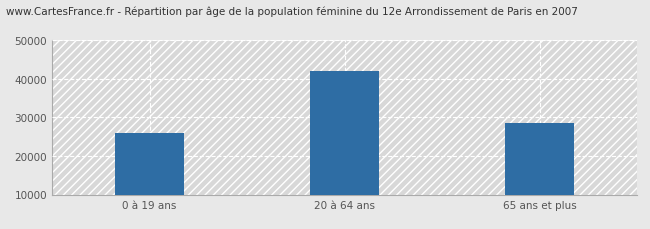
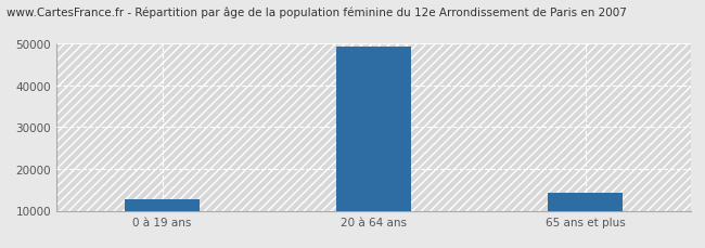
0 à 19 ans: 26000 -> 12700
20 à 64 ans: 42000 -> 49200
65 ans et plus: 28500 -> 14200
